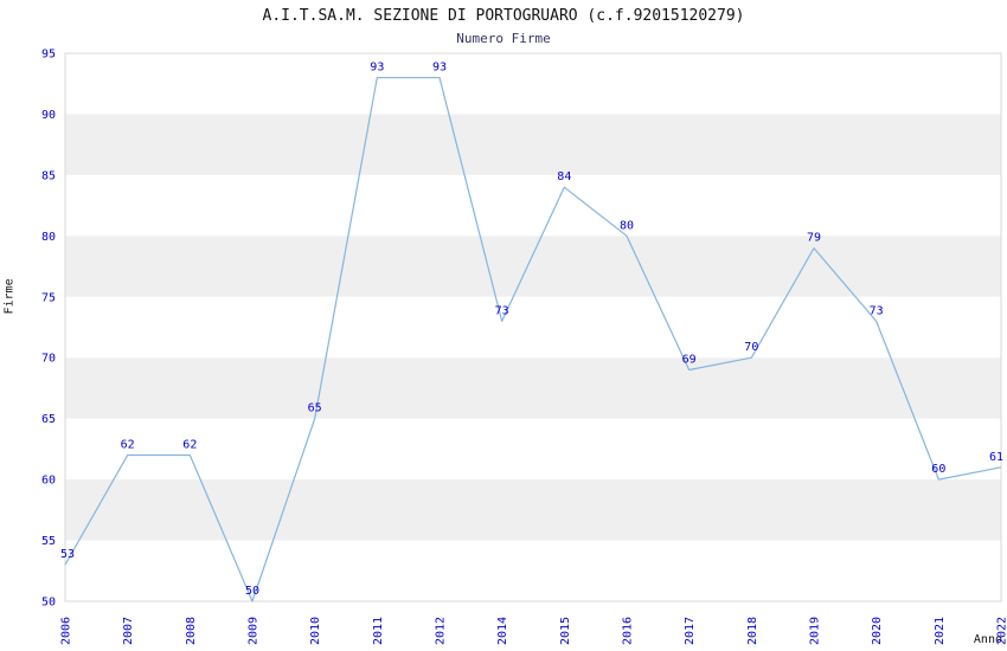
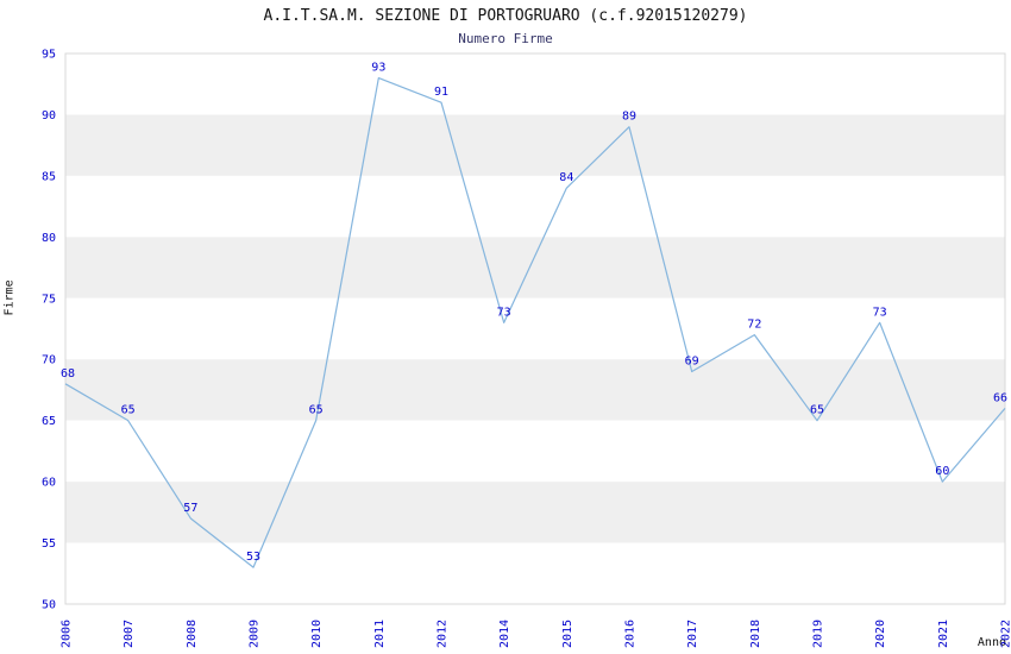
2006: 53 -> 68
2007: 62 -> 65
2008: 62 -> 57
2009: 50 -> 53
2012: 93 -> 91
2016: 80 -> 89
2018: 70 -> 72
2019: 79 -> 65
2022: 61 -> 66
